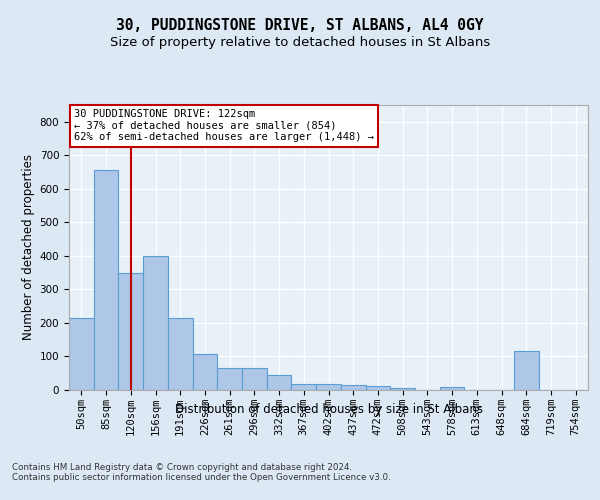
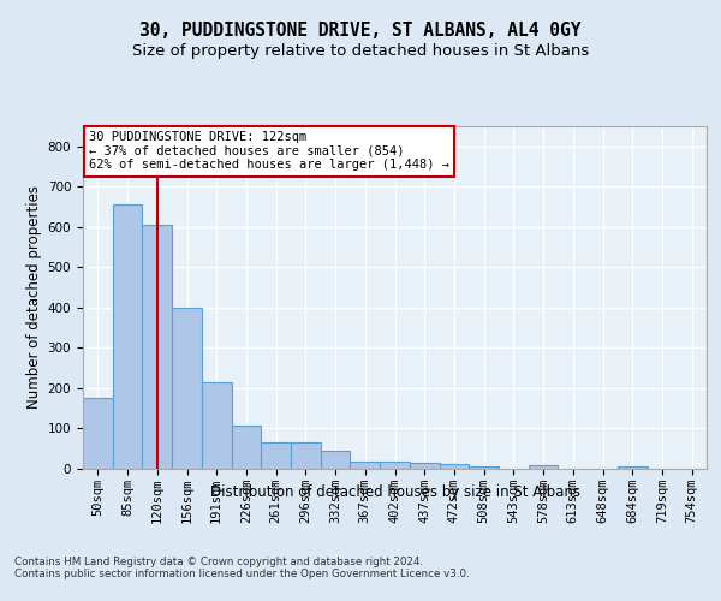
50sqm: 215 -> 175
120sqm: 350 -> 605
684sqm: 115 -> 7
